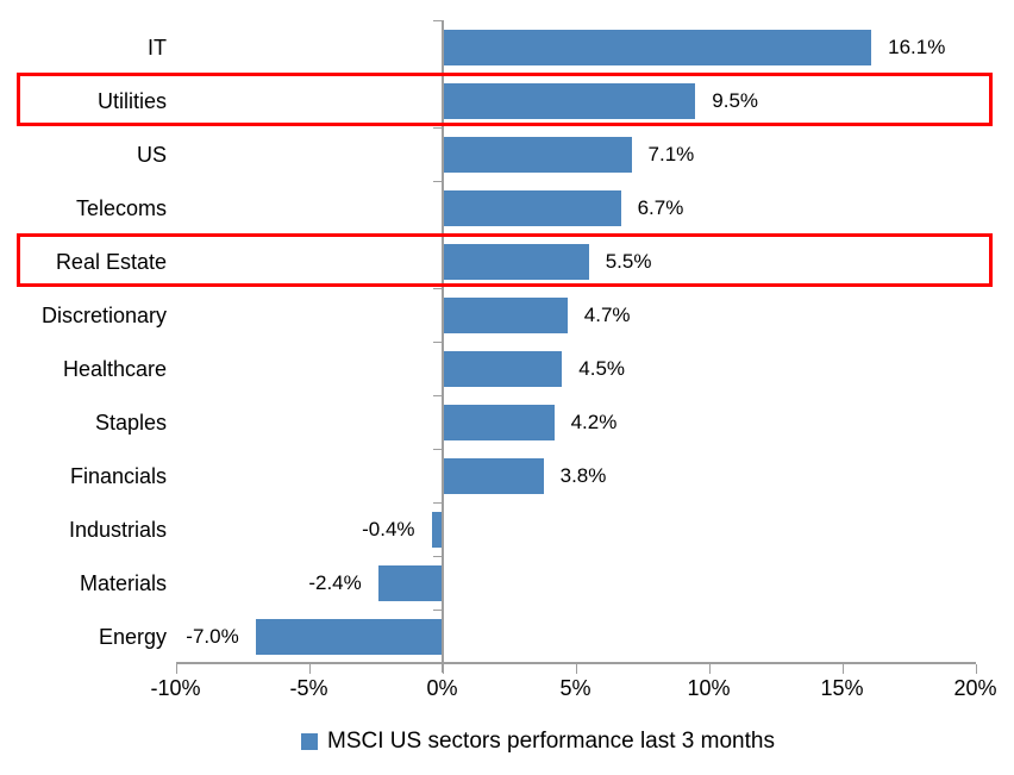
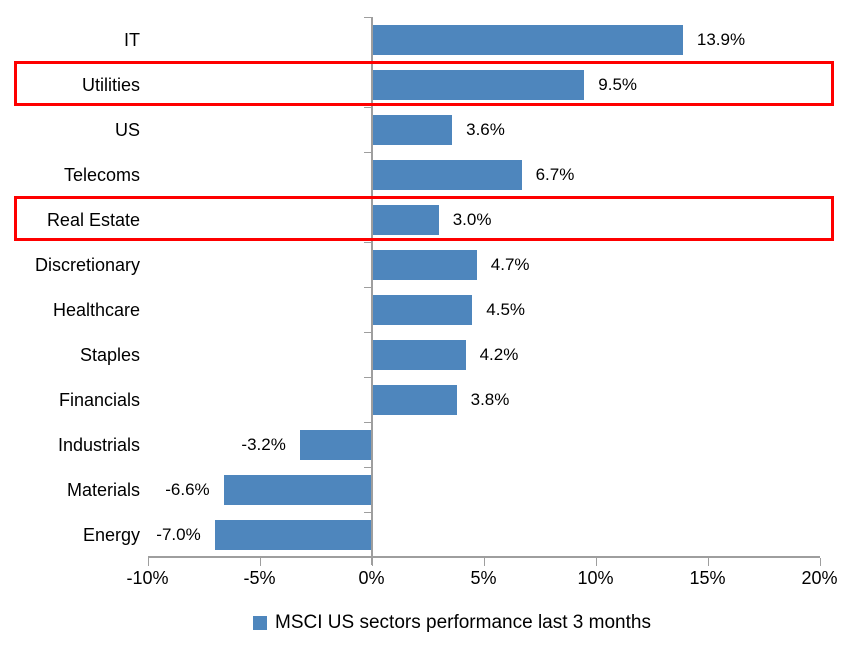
IT: 16.1% -> 13.9%
US: 7.1% -> 3.6%
Real Estate: 5.5% -> 3.0%
Industrials: -0.4% -> -3.2%
Materials: -2.4% -> -6.6%
